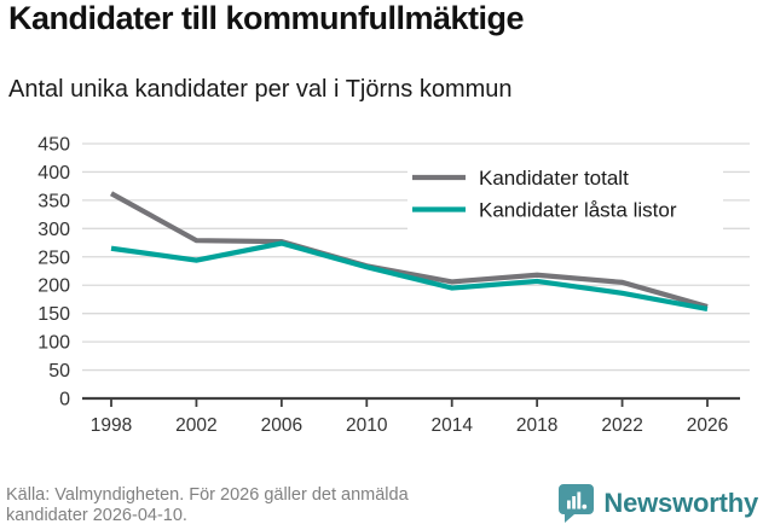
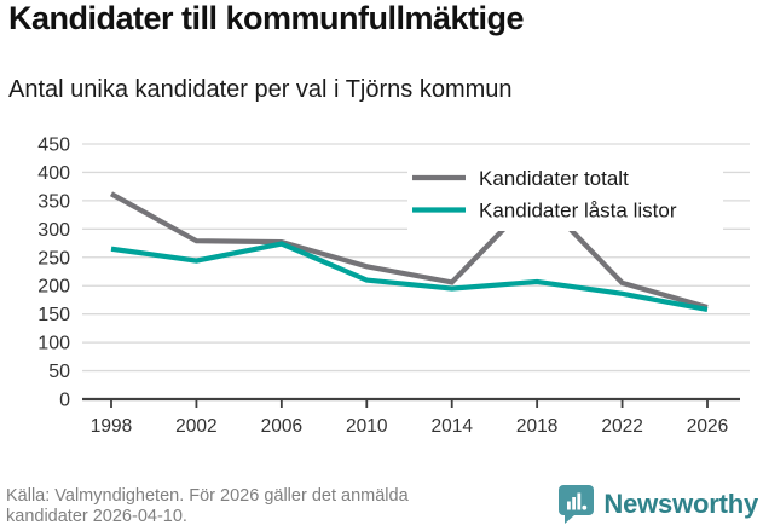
Kandidater låsta listor/2010: 230 -> 210
Kandidater totalt/2018: 220 -> 360
